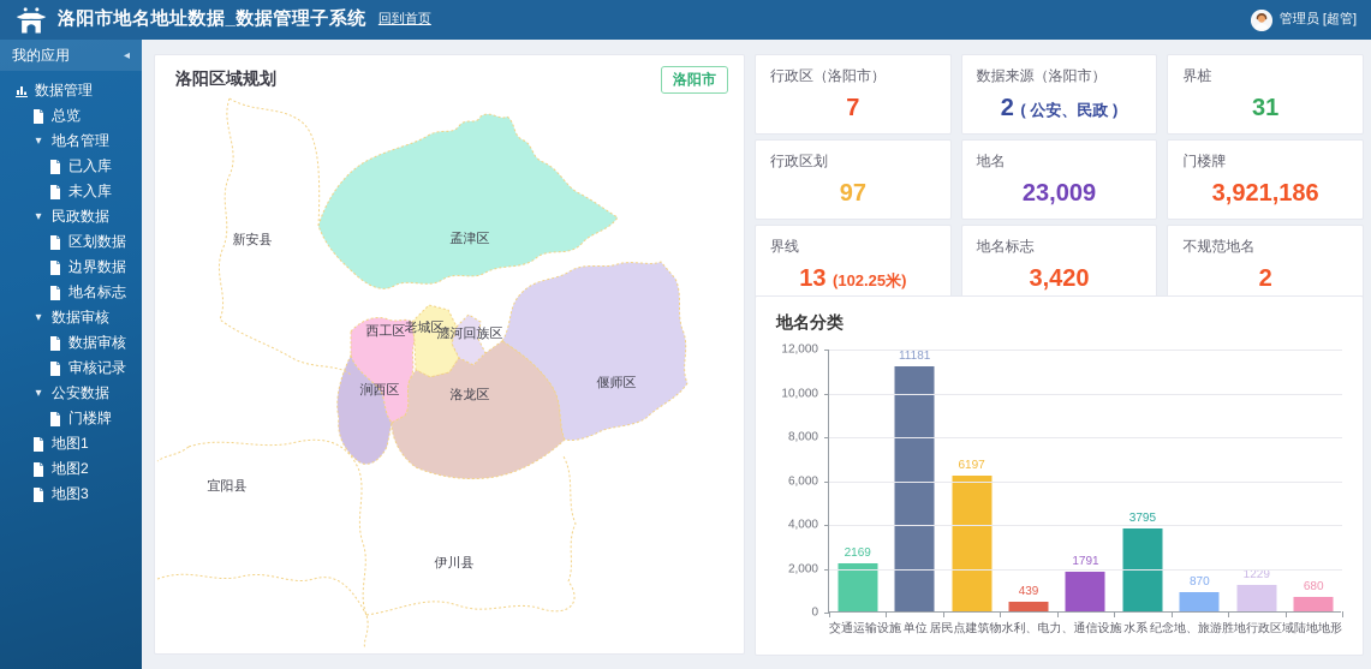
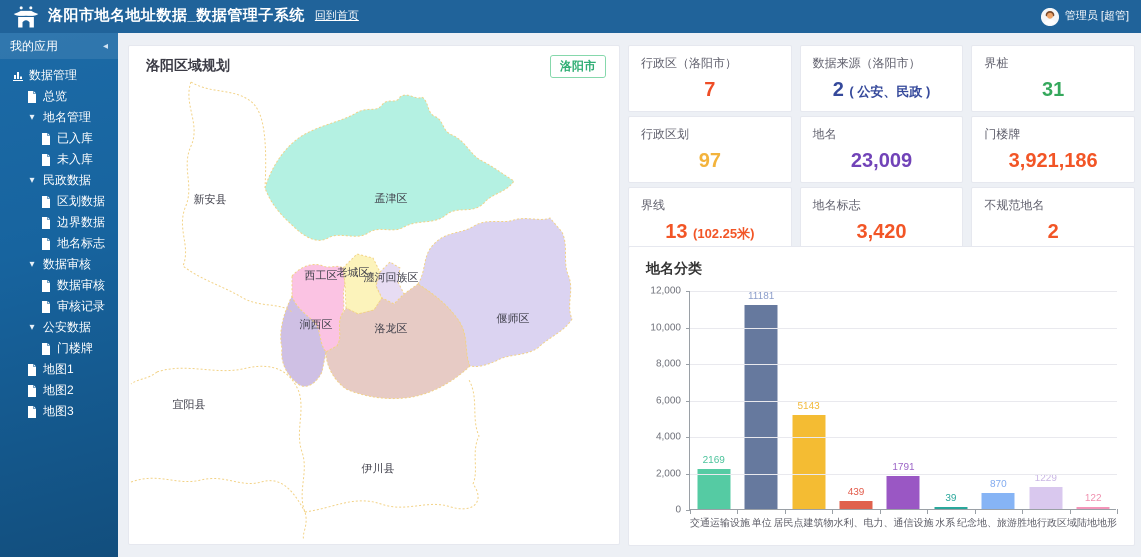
居民点: 6197 -> 5143
水系: 3795 -> 39
陆地地形: 680 -> 122
